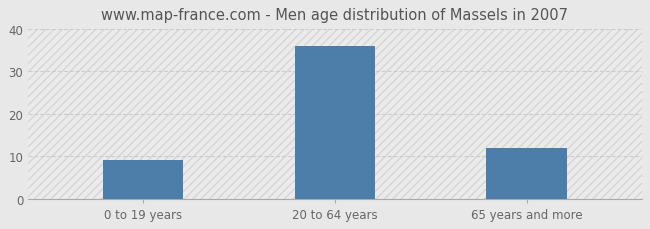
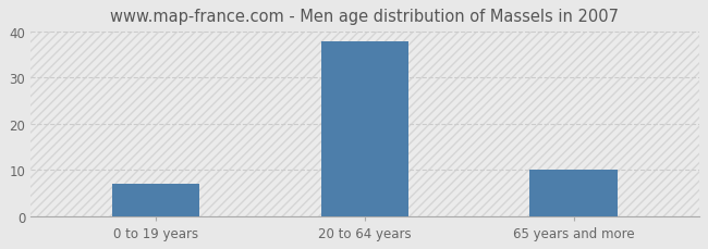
0 to 19 years: 9 -> 7
20 to 64 years: 36 -> 38
65 years and more: 12 -> 10
